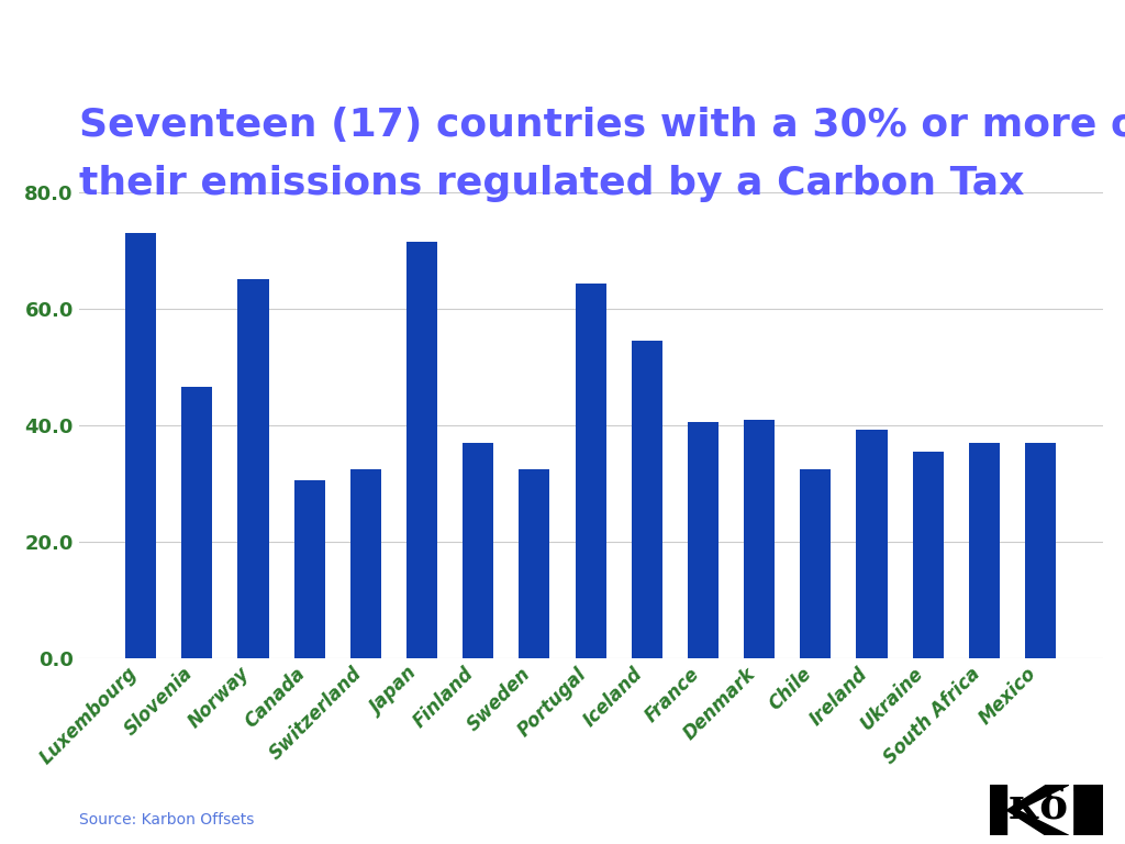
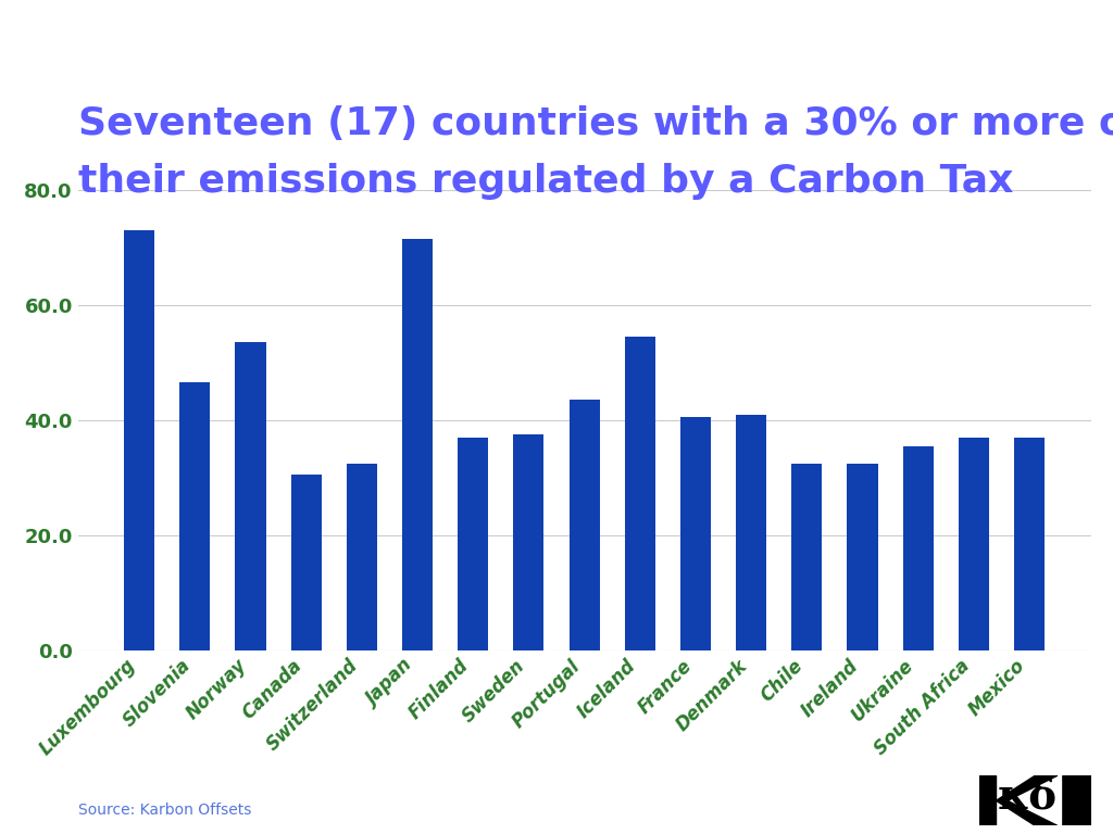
Norway: 65.0 -> 53.5
Sweden: 32.4 -> 37.5
Portugal: 64.4 -> 43.5
Ireland: 39.2 -> 32.5
